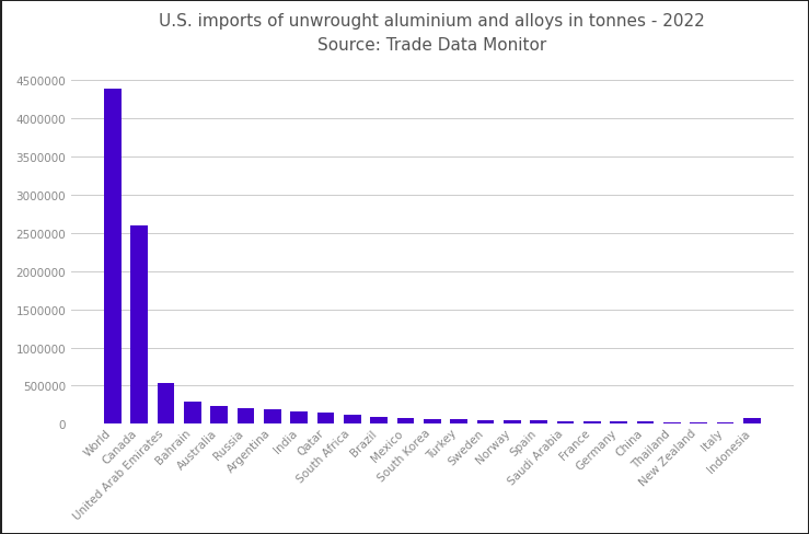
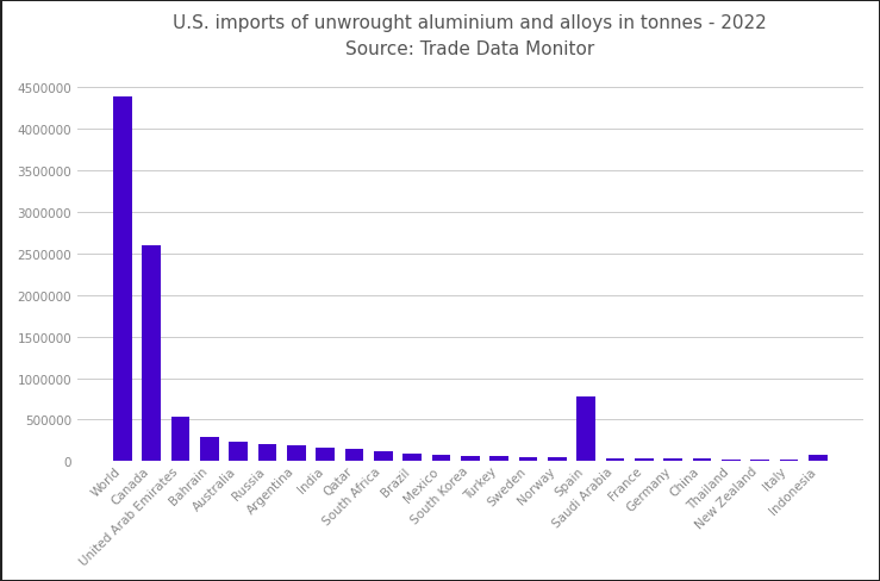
Spain: 40000 -> 780000
